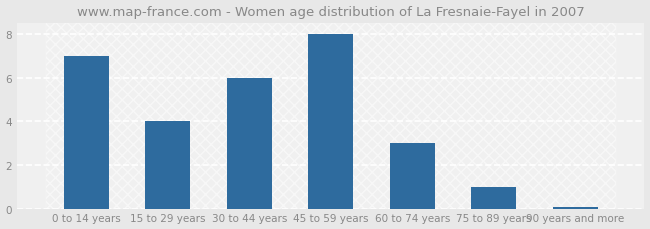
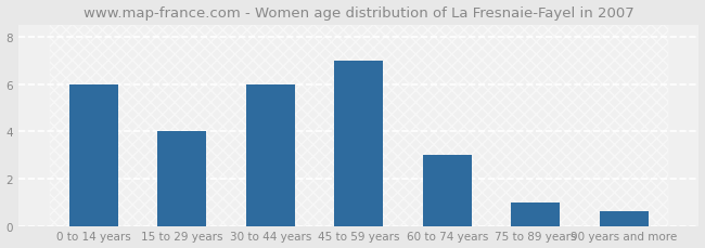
0 to 14 years: 7.00 -> 6.00
45 to 59 years: 8.00 -> 7.00
90 years and more: 0.07 -> 0.60
